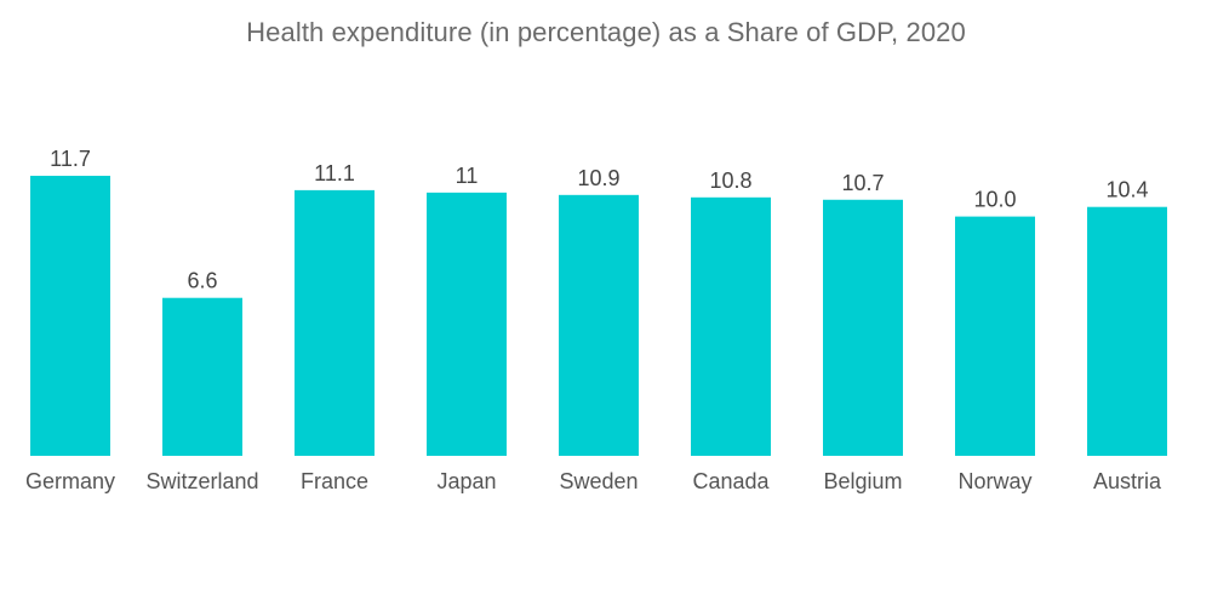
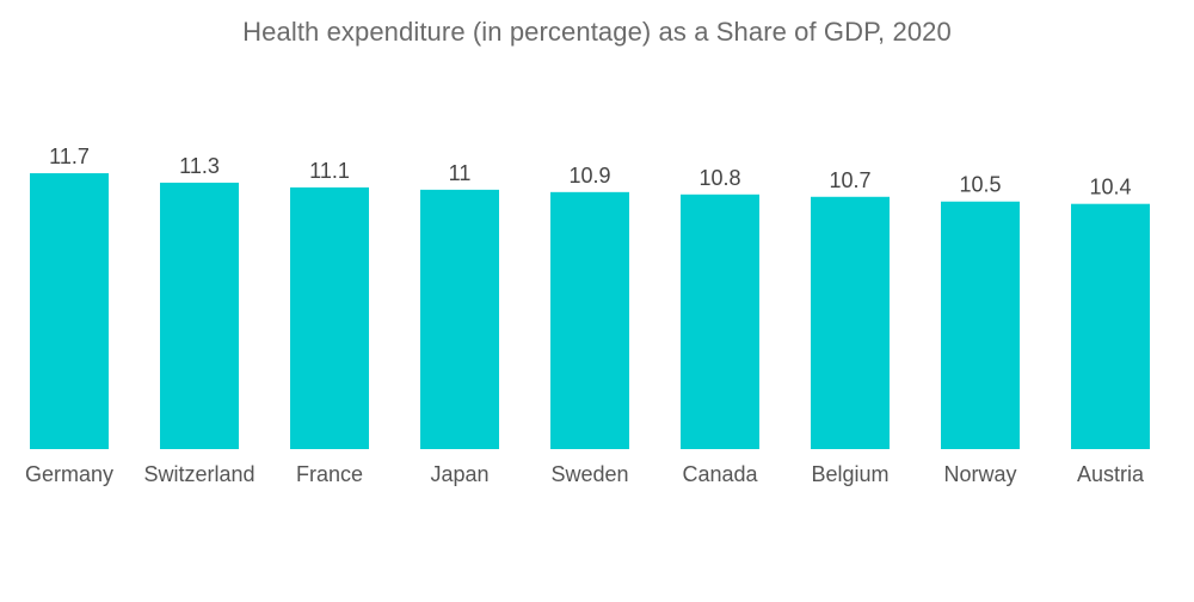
Switzerland: 6.6 -> 11.3
Norway: 10.0 -> 10.5
